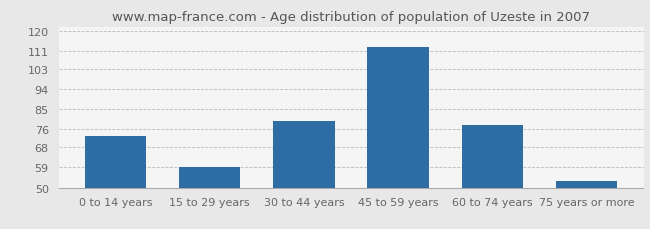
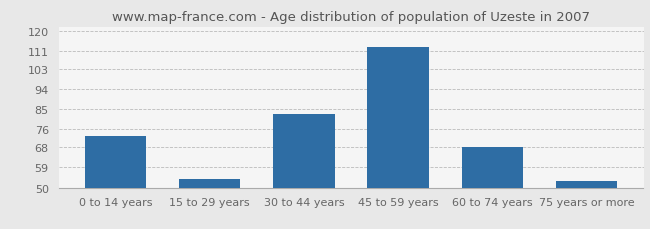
15 to 29 years: 59 -> 54
30 to 44 years: 80 -> 83
60 to 74 years: 78 -> 68
